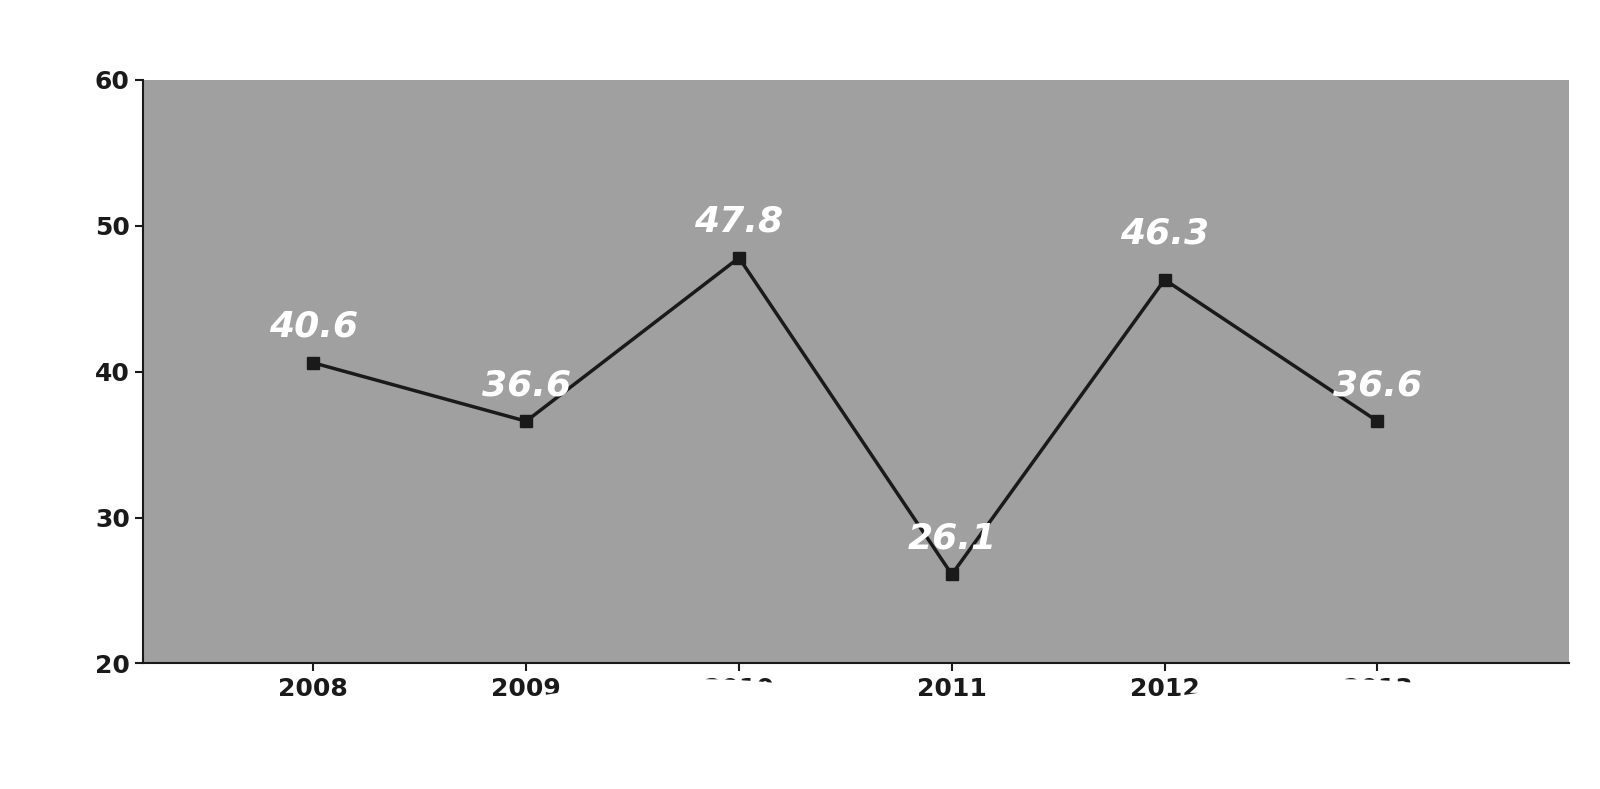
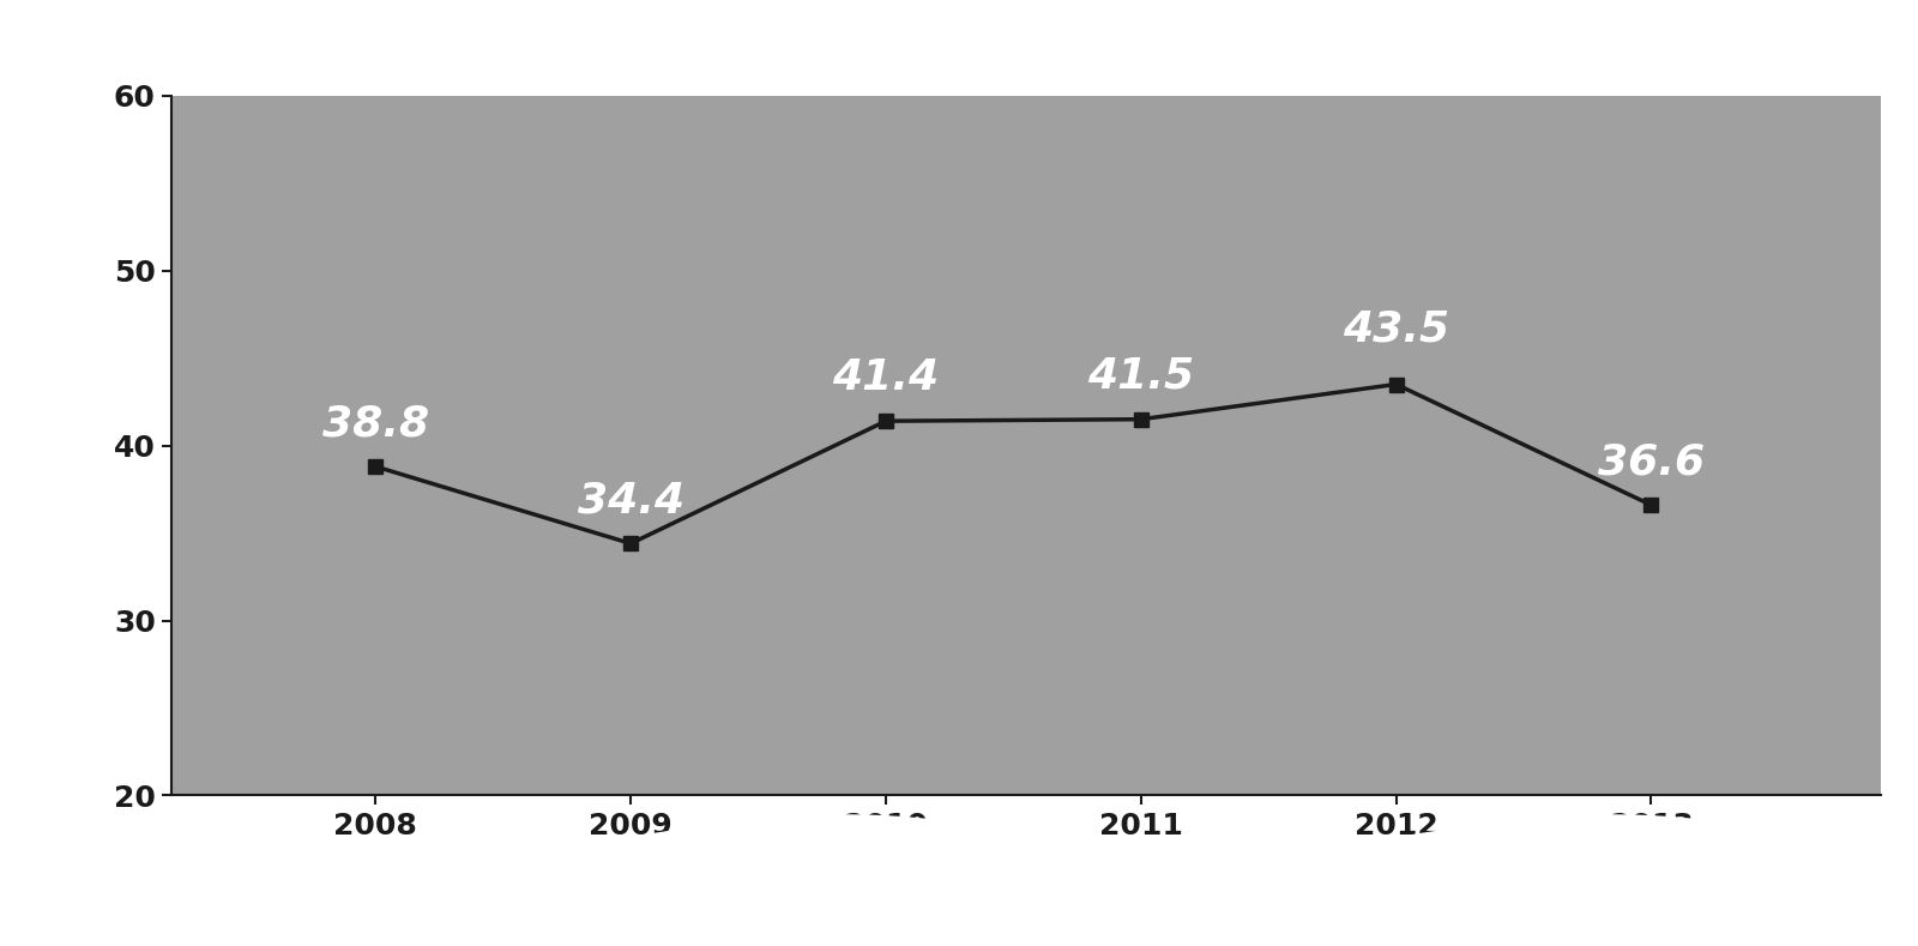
2008: 40.6 -> 38.8
2009: 36.6 -> 34.4
2010: 47.8 -> 41.4
2011: 26.1 -> 41.5
2012: 46.3 -> 43.5
